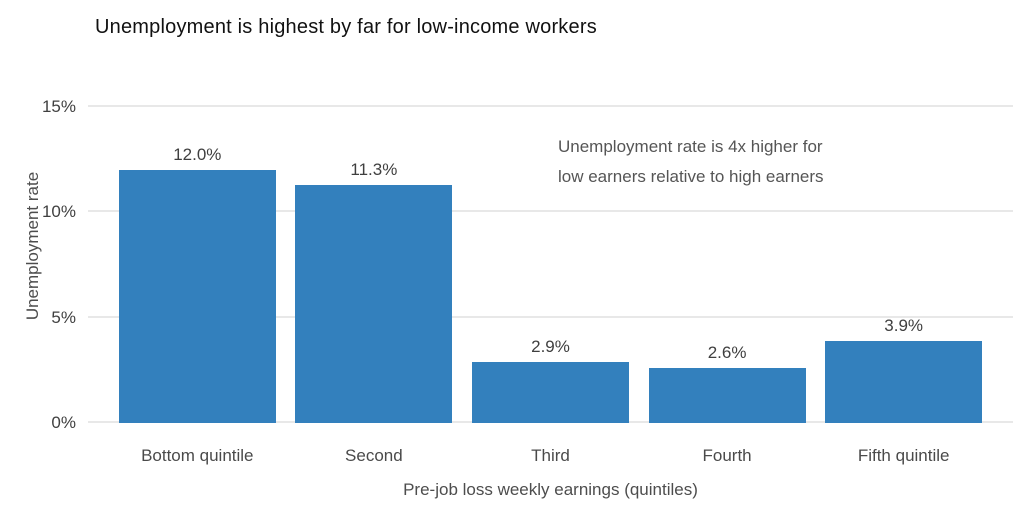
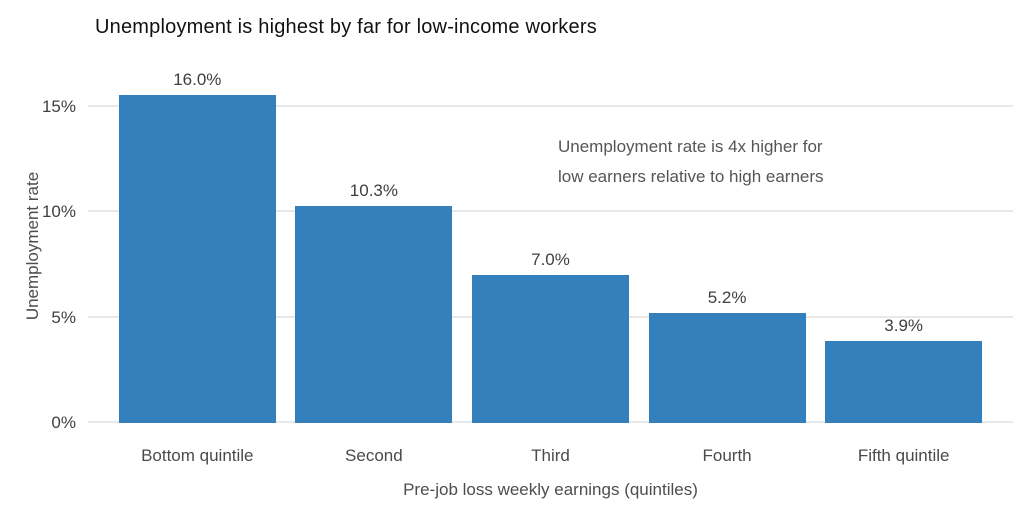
Bottom quintile: 12.0% -> 16.0%
Second: 11.3% -> 10.3%
Third: 2.9% -> 7.0%
Fourth: 2.6% -> 5.2%
